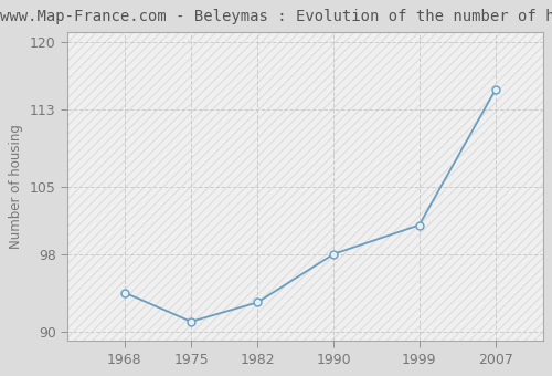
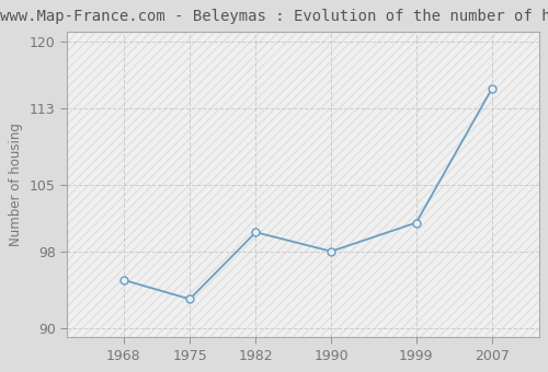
1968: 94 -> 95
1975: 91 -> 93
1982: 93 -> 100
